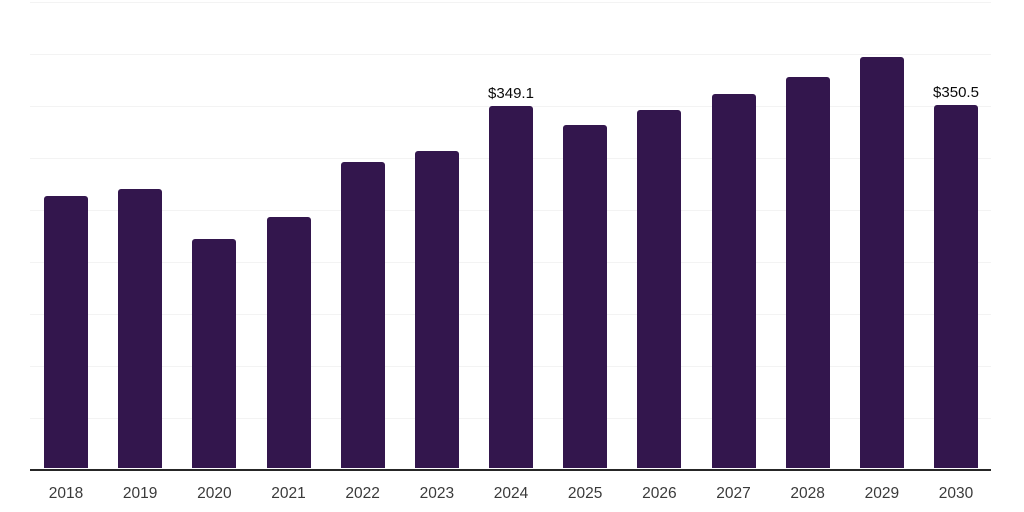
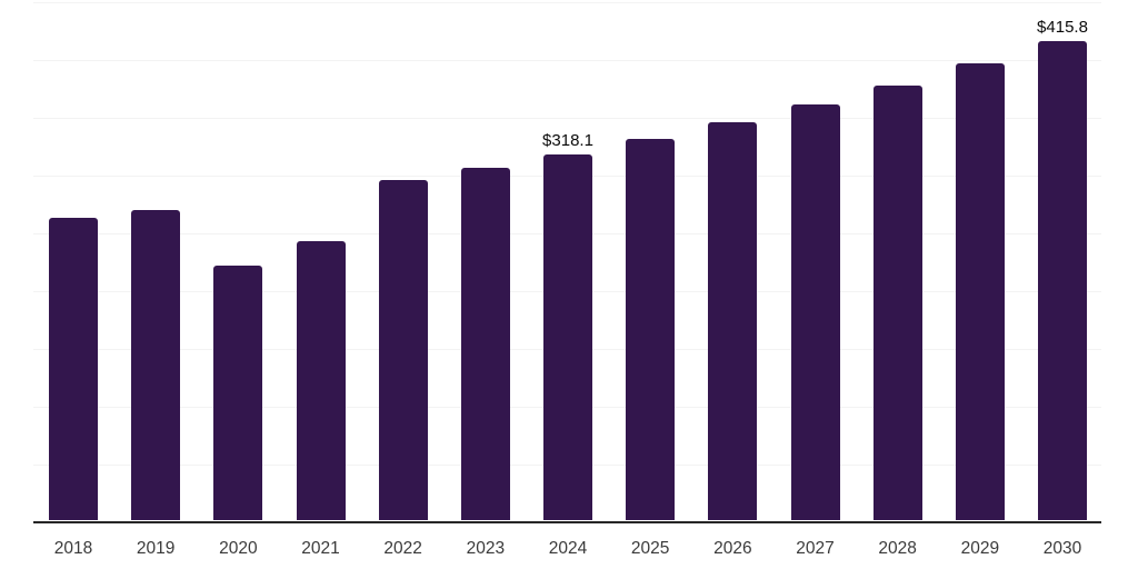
2024: $349.1 -> $318.1
2030: $350.5 -> $415.8
